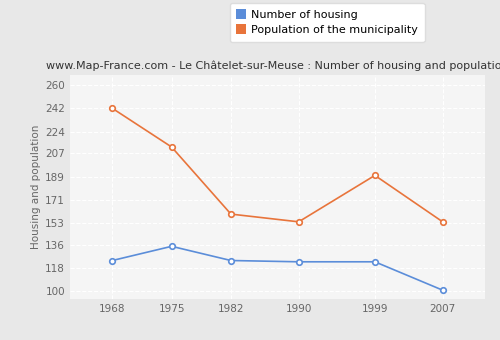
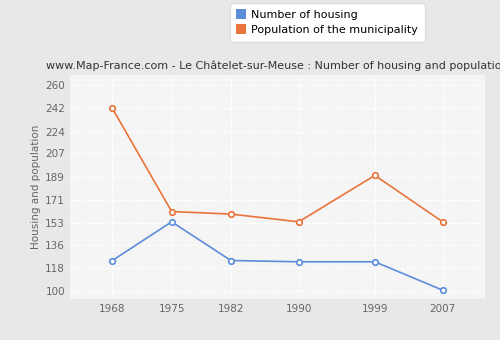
Number of housing/1975: 135 -> 154
Population of the municipality/1975: 212 -> 162
